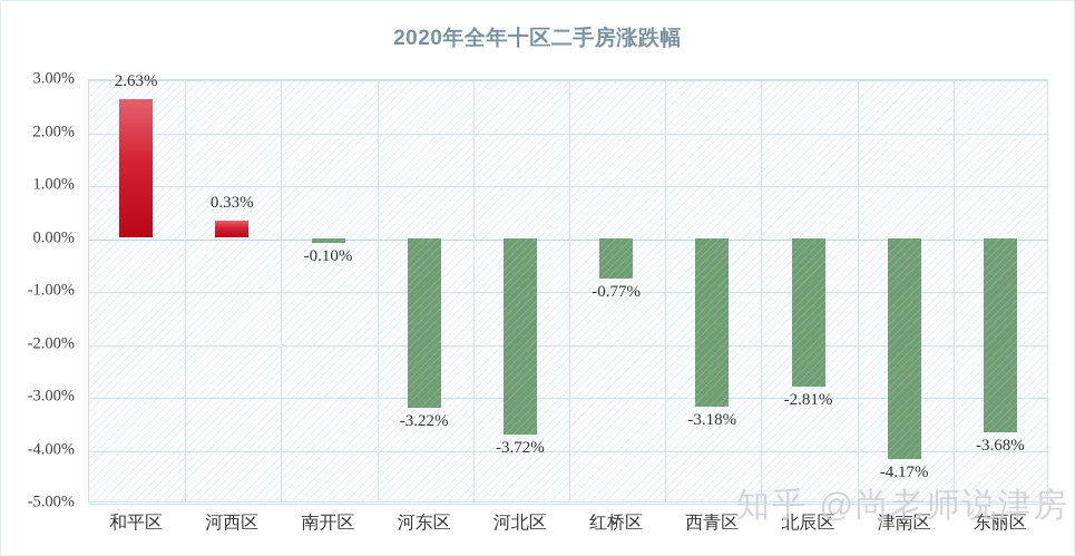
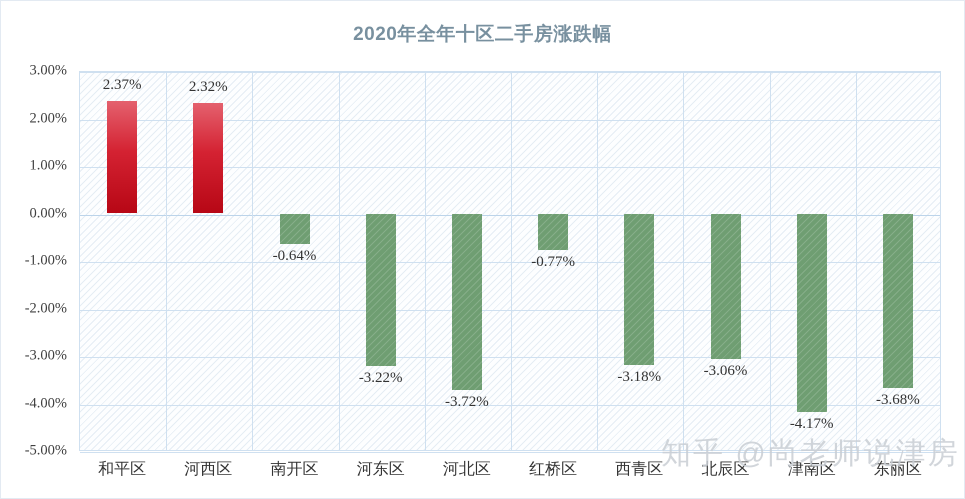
和平区: 2.63% -> 2.37%
河西区: 0.33% -> 2.32%
南开区: -0.10% -> -0.64%
北辰区: -2.81% -> -3.06%
